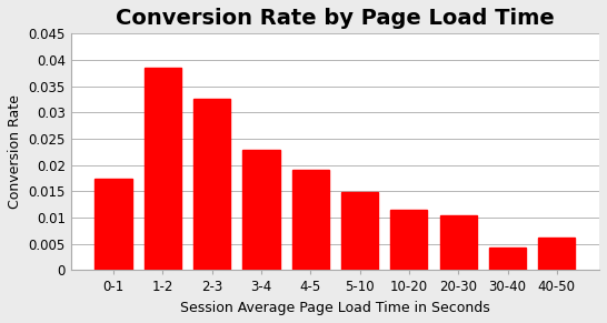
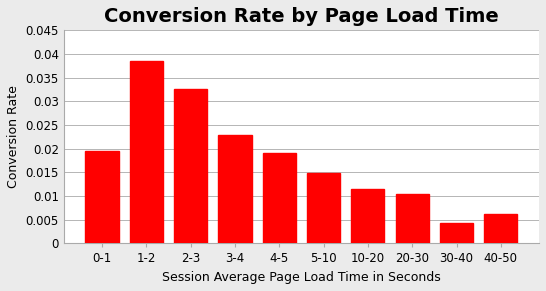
0-1: 0.0175 -> 0.0195
